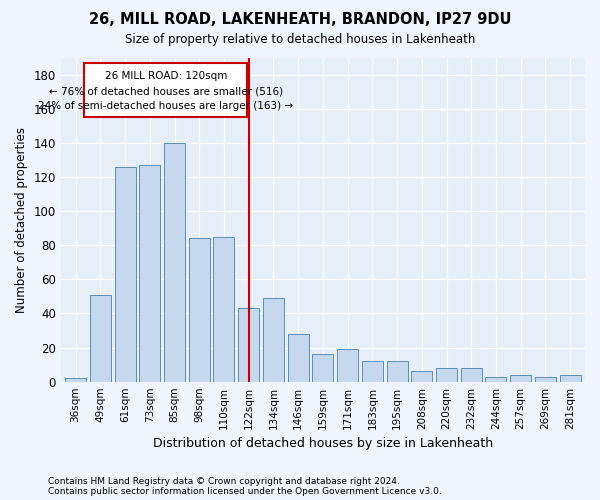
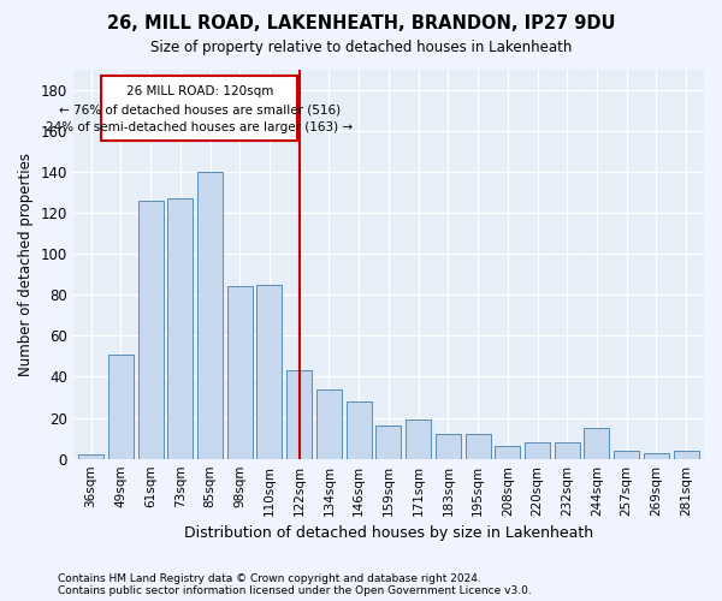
134sqm: 49 -> 34
244sqm: 3 -> 15
